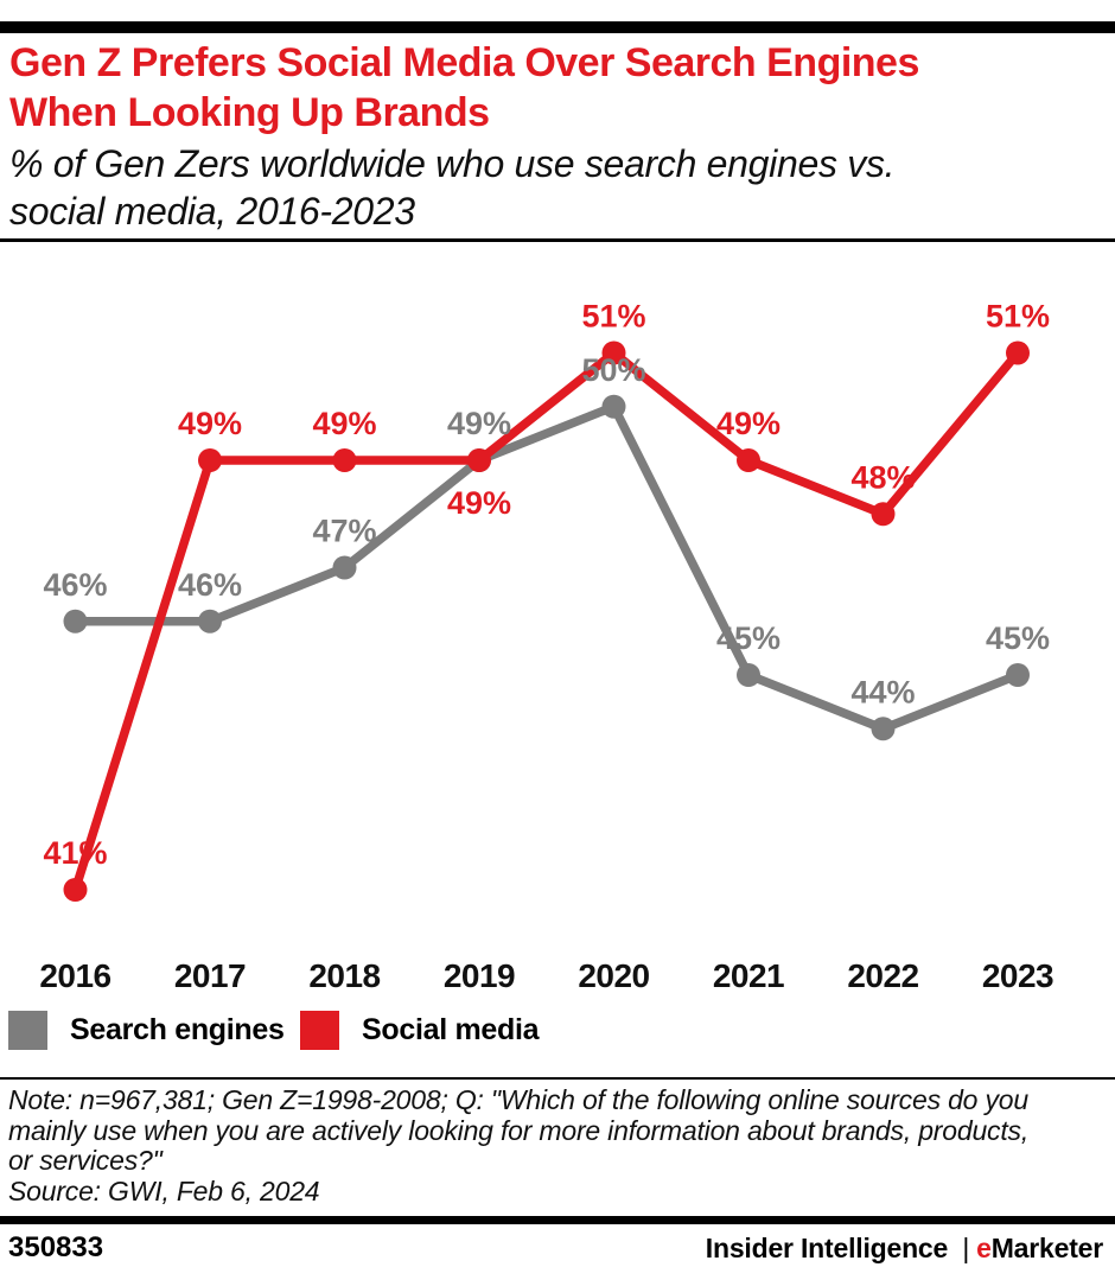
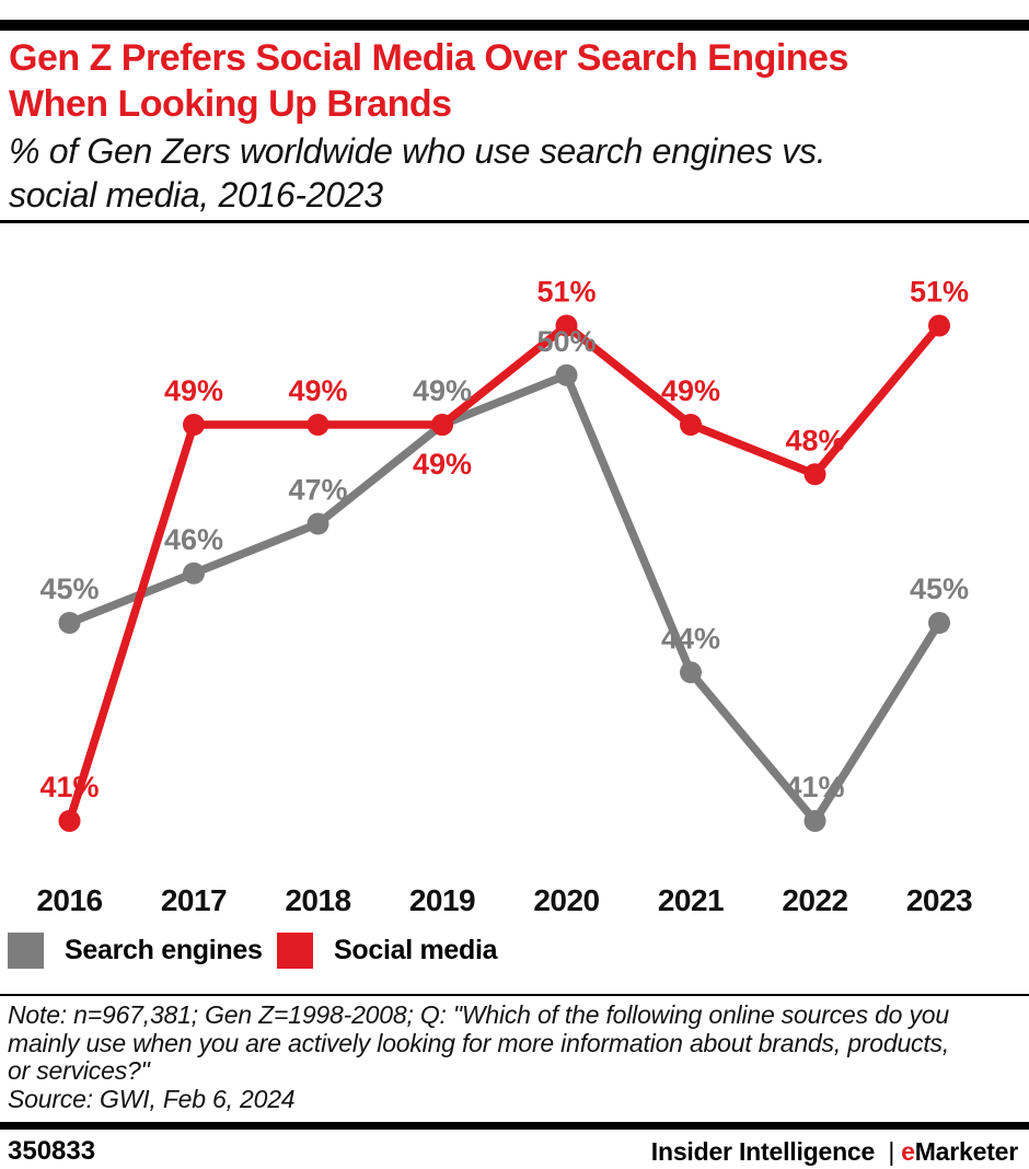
Search engines/2016: 46% -> 45%
Search engines/2021: 45% -> 44%
Search engines/2022: 44% -> 41%
